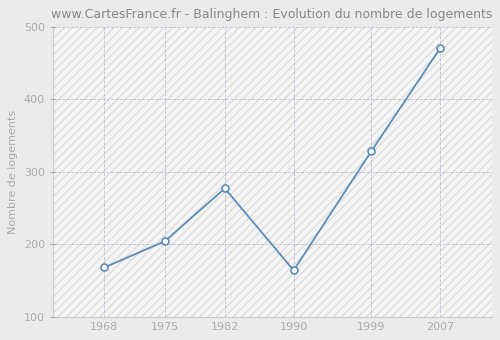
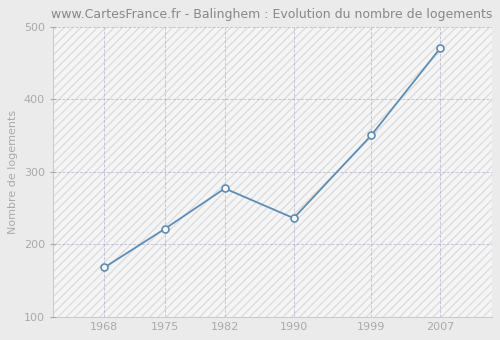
1975: 204 -> 221
1990: 164 -> 236
1999: 328 -> 350
